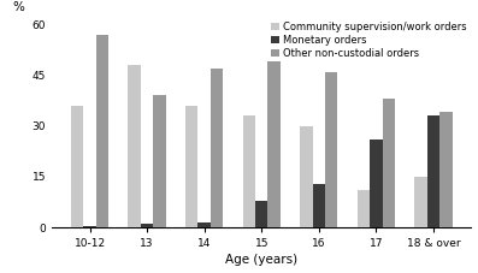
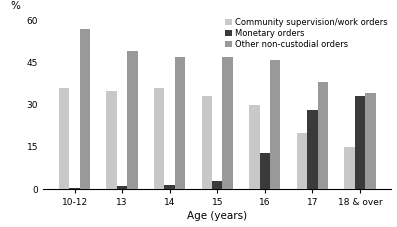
Community supervision/work orders/13: 48 -> 35
Other non-custodial orders/13: 39 -> 49
Monetary orders/15: 8.0 -> 3.0
Other non-custodial orders/15: 49 -> 47
Community supervision/work orders/17: 11 -> 20
Monetary orders/17: 26.0 -> 28.0
